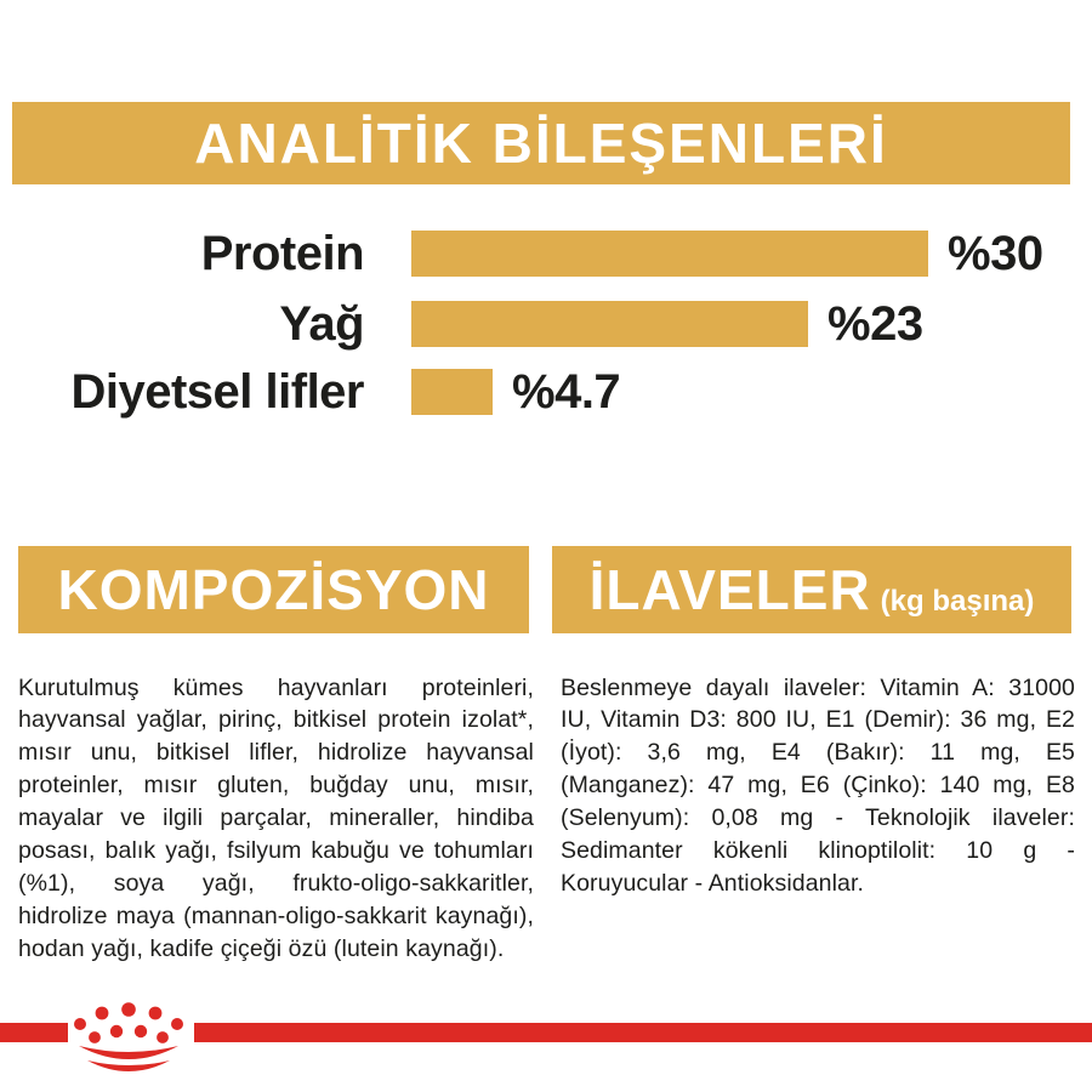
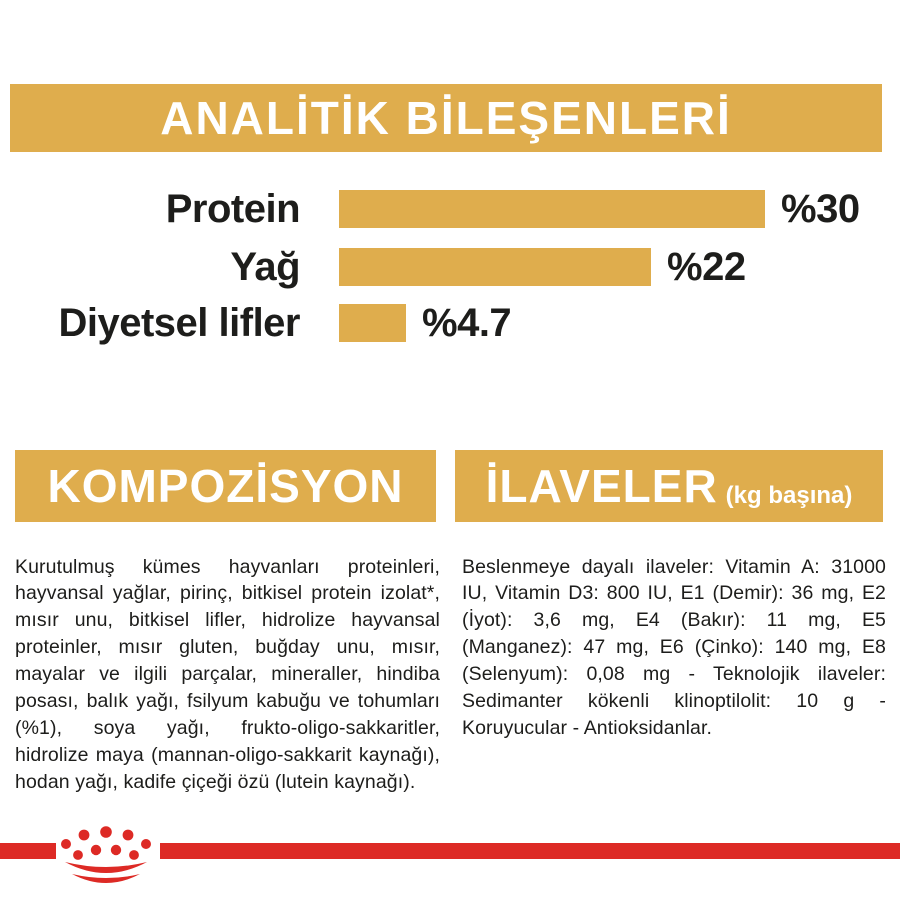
Yağ: 23 -> 22
